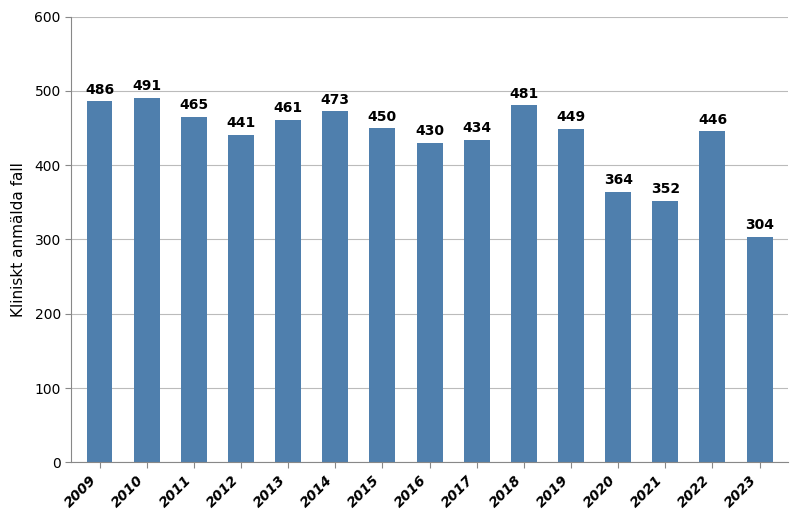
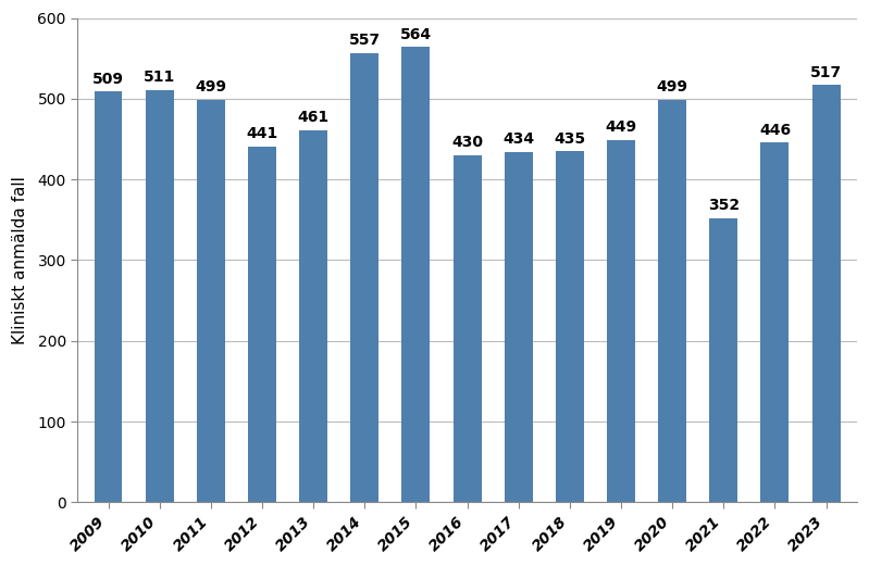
2009: 486 -> 509
2010: 491 -> 511
2011: 465 -> 499
2014: 473 -> 557
2015: 450 -> 564
2018: 481 -> 435
2020: 364 -> 499
2023: 304 -> 517
